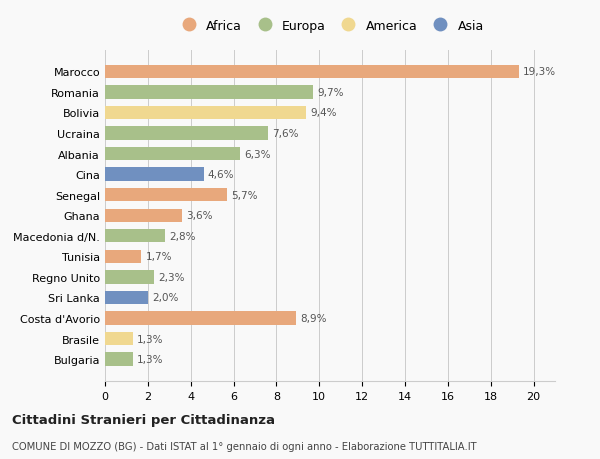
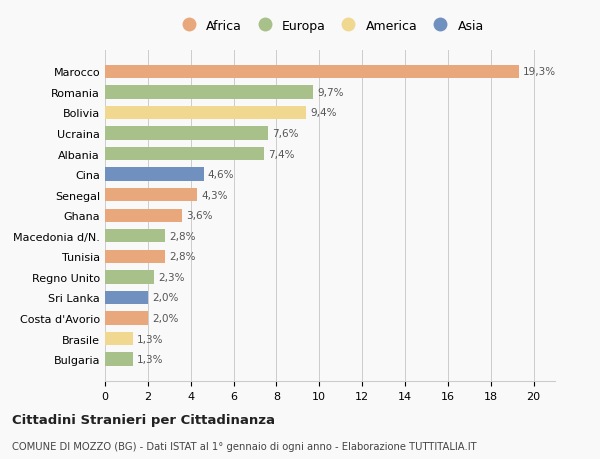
Albania: 6,3% -> 7,4%
Senegal: 5,7% -> 4,3%
Tunisia: 1,7% -> 2,8%
Costa d'Avorio: 8,9% -> 2,0%
